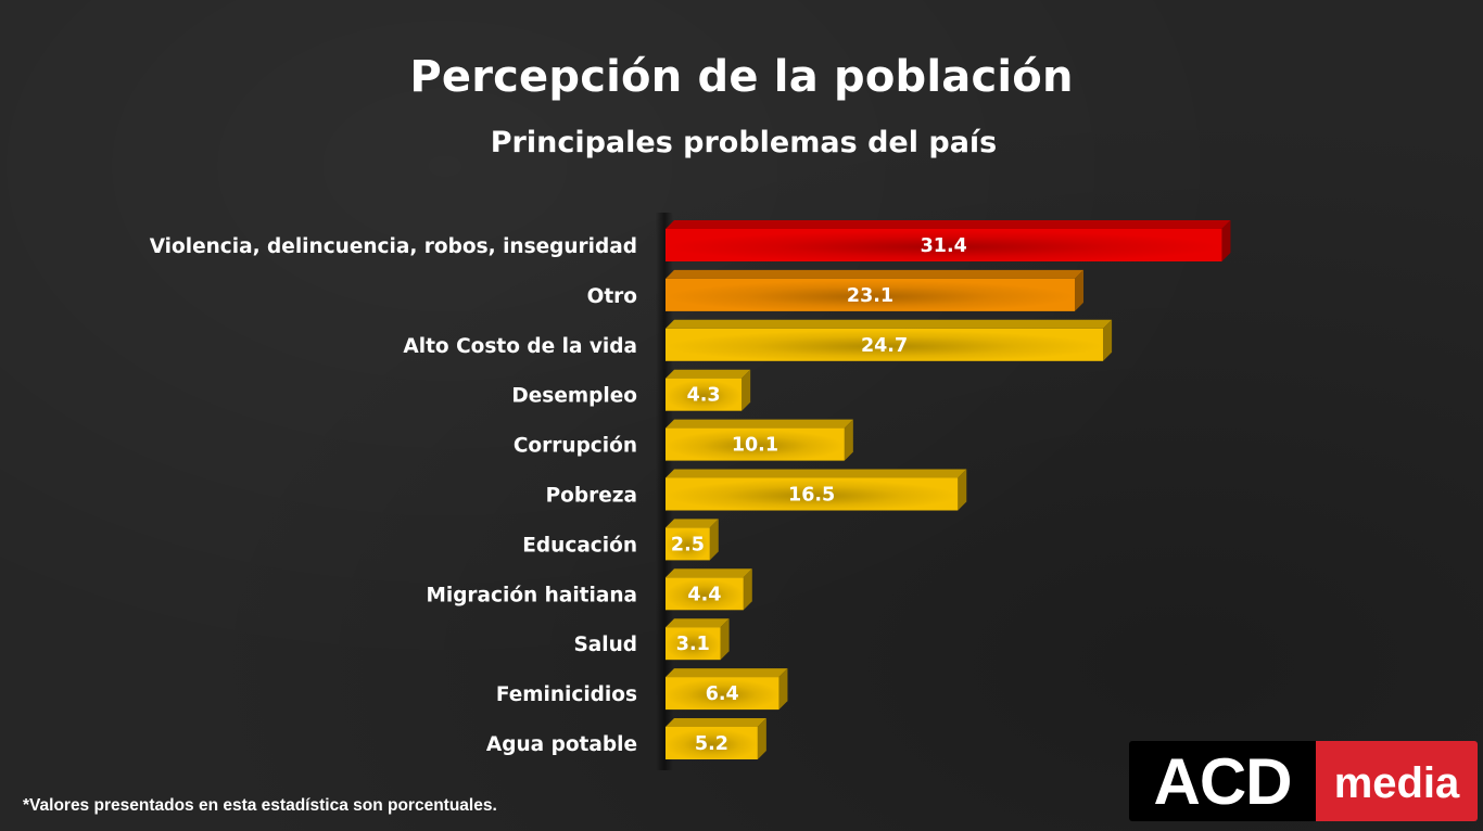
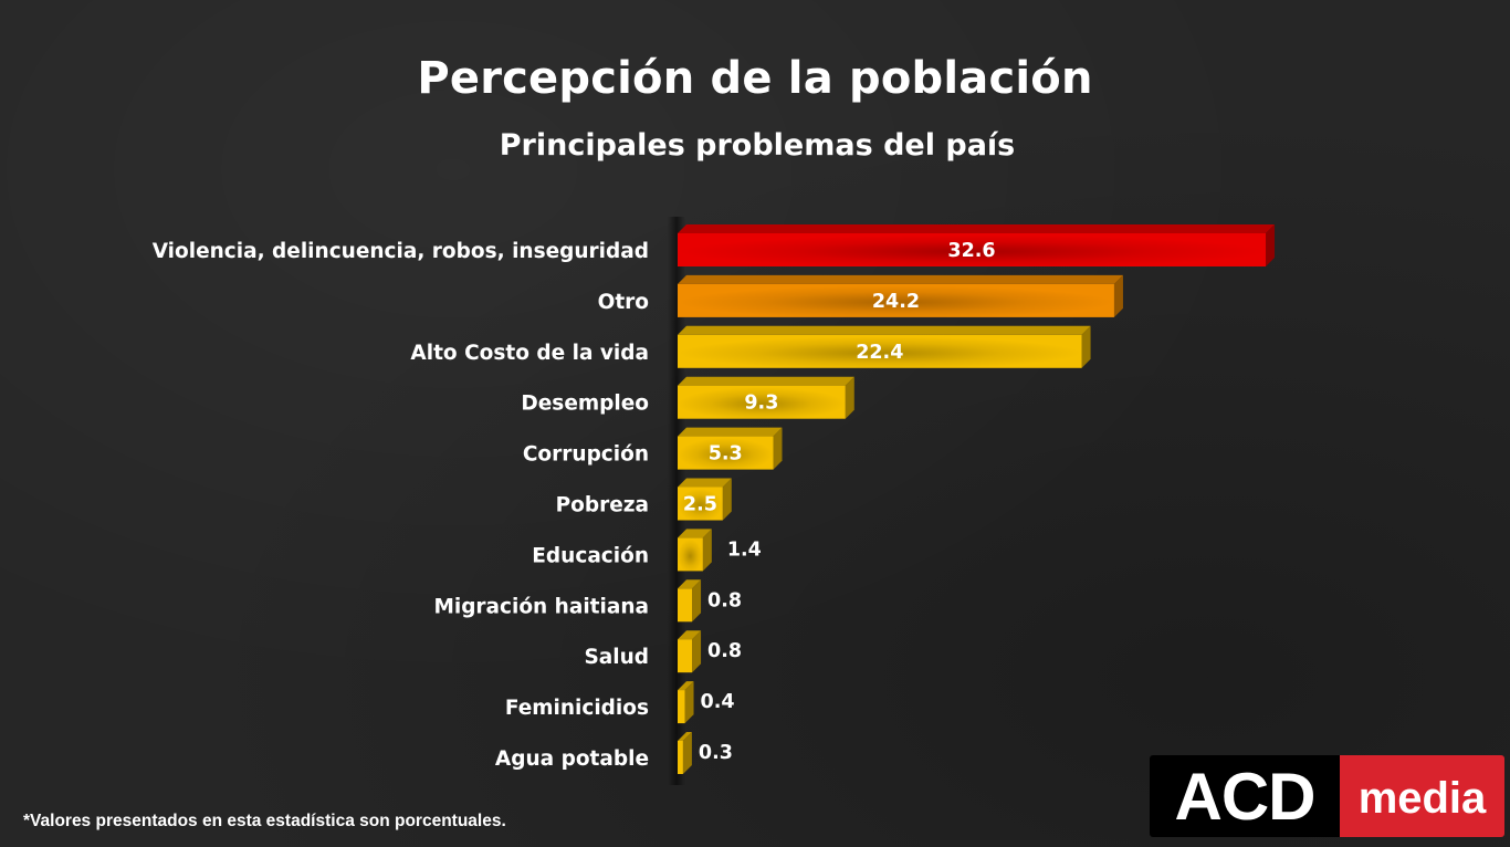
Violencia, delincuencia, robos, inseguridad: 31.4 -> 32.6
Otro: 23.1 -> 24.2
Alto Costo de la vida: 24.7 -> 22.4
Desempleo: 4.3 -> 9.3
Corrupción: 10.1 -> 5.3
Pobreza: 16.5 -> 2.5
Educación: 2.5 -> 1.4
Migración haitiana: 4.4 -> 0.8
Salud: 3.1 -> 0.8
Feminicidios: 6.4 -> 0.4
Agua potable: 5.2 -> 0.3
